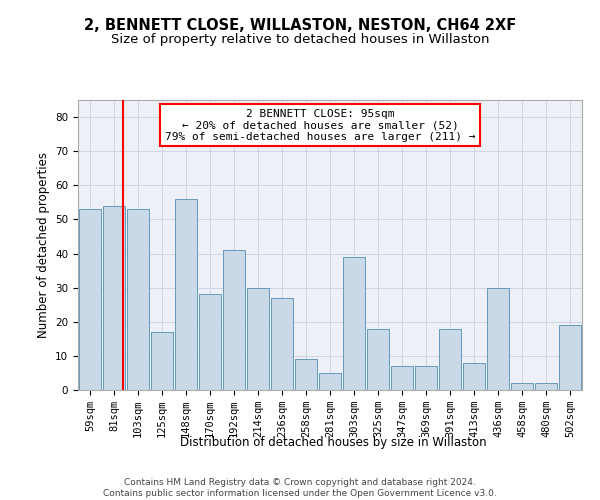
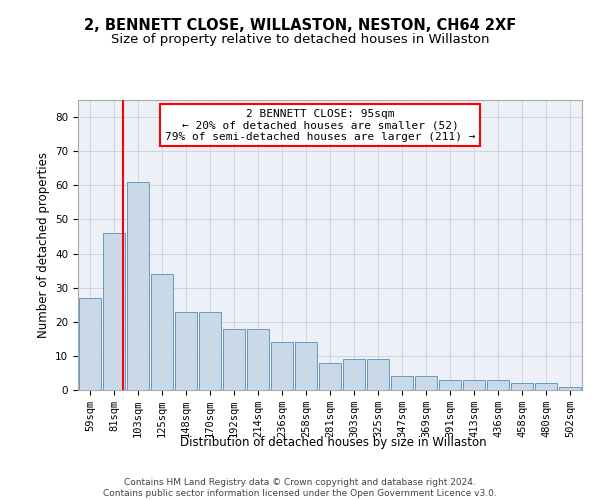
59sqm: 53 -> 27
81sqm: 54 -> 46
103sqm: 53 -> 61
125sqm: 17 -> 34
148sqm: 56 -> 23
170sqm: 28 -> 23
192sqm: 41 -> 18
214sqm: 30 -> 18
236sqm: 27 -> 14
258sqm: 9 -> 14
281sqm: 5 -> 8
303sqm: 39 -> 9
325sqm: 18 -> 9
347sqm: 7 -> 4
369sqm: 7 -> 4
391sqm: 18 -> 3
413sqm: 8 -> 3
436sqm: 30 -> 3
502sqm: 19 -> 1
